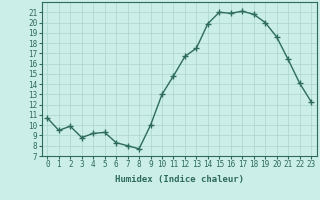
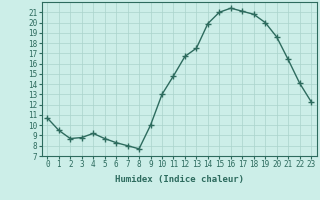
2: 9.9 -> 8.7
5: 9.3 -> 8.7
16: 20.9 -> 21.4
